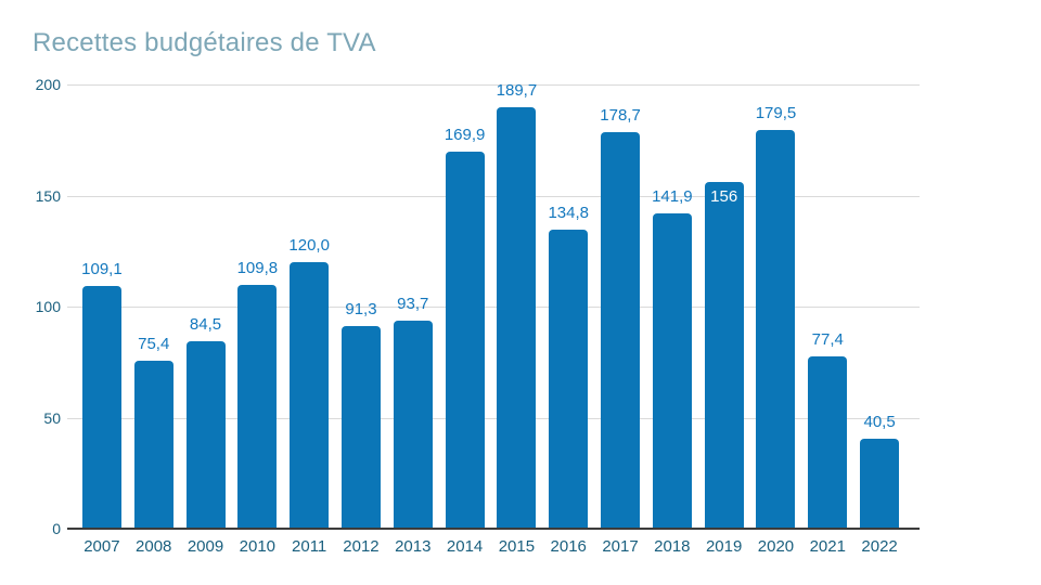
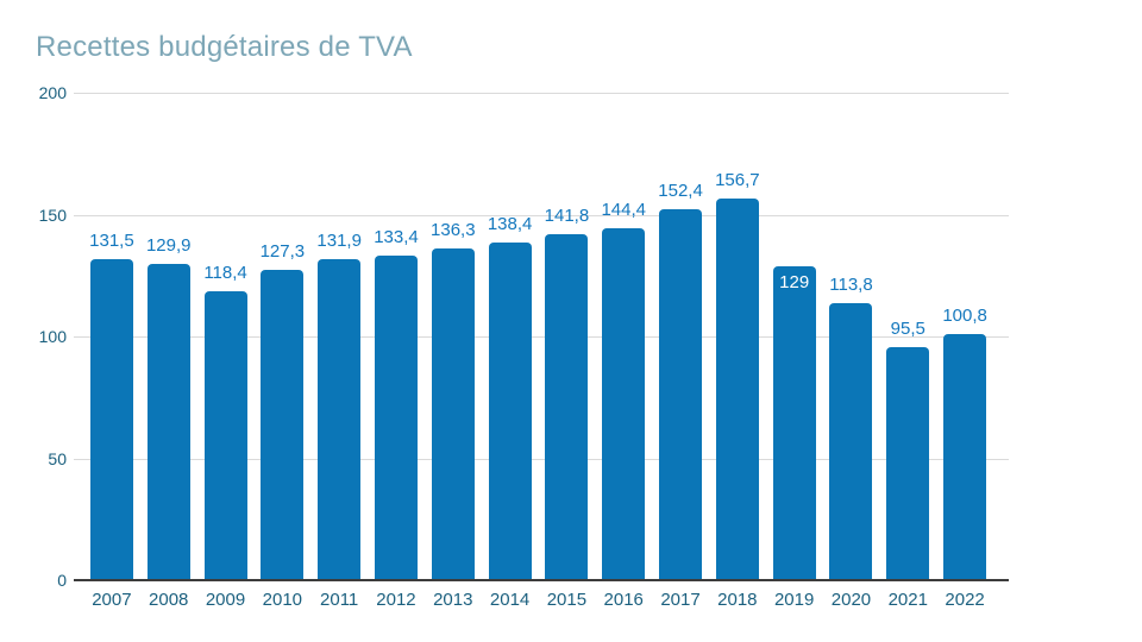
2007: 109,1 -> 131,5
2008: 75,4 -> 129,9
2009: 84,5 -> 118,4
2010: 109,8 -> 127,3
2011: 120,0 -> 131,9
2012: 91,3 -> 133,4
2013: 93,7 -> 136,3
2014: 169,9 -> 138,4
2015: 189,7 -> 141,8
2016: 134,8 -> 144,4
2017: 178,7 -> 152,4
2018: 141,9 -> 156,7
2019: 156 -> 129
2020: 179,5 -> 113,8
2021: 77,4 -> 95,5
2022: 40,5 -> 100,8
